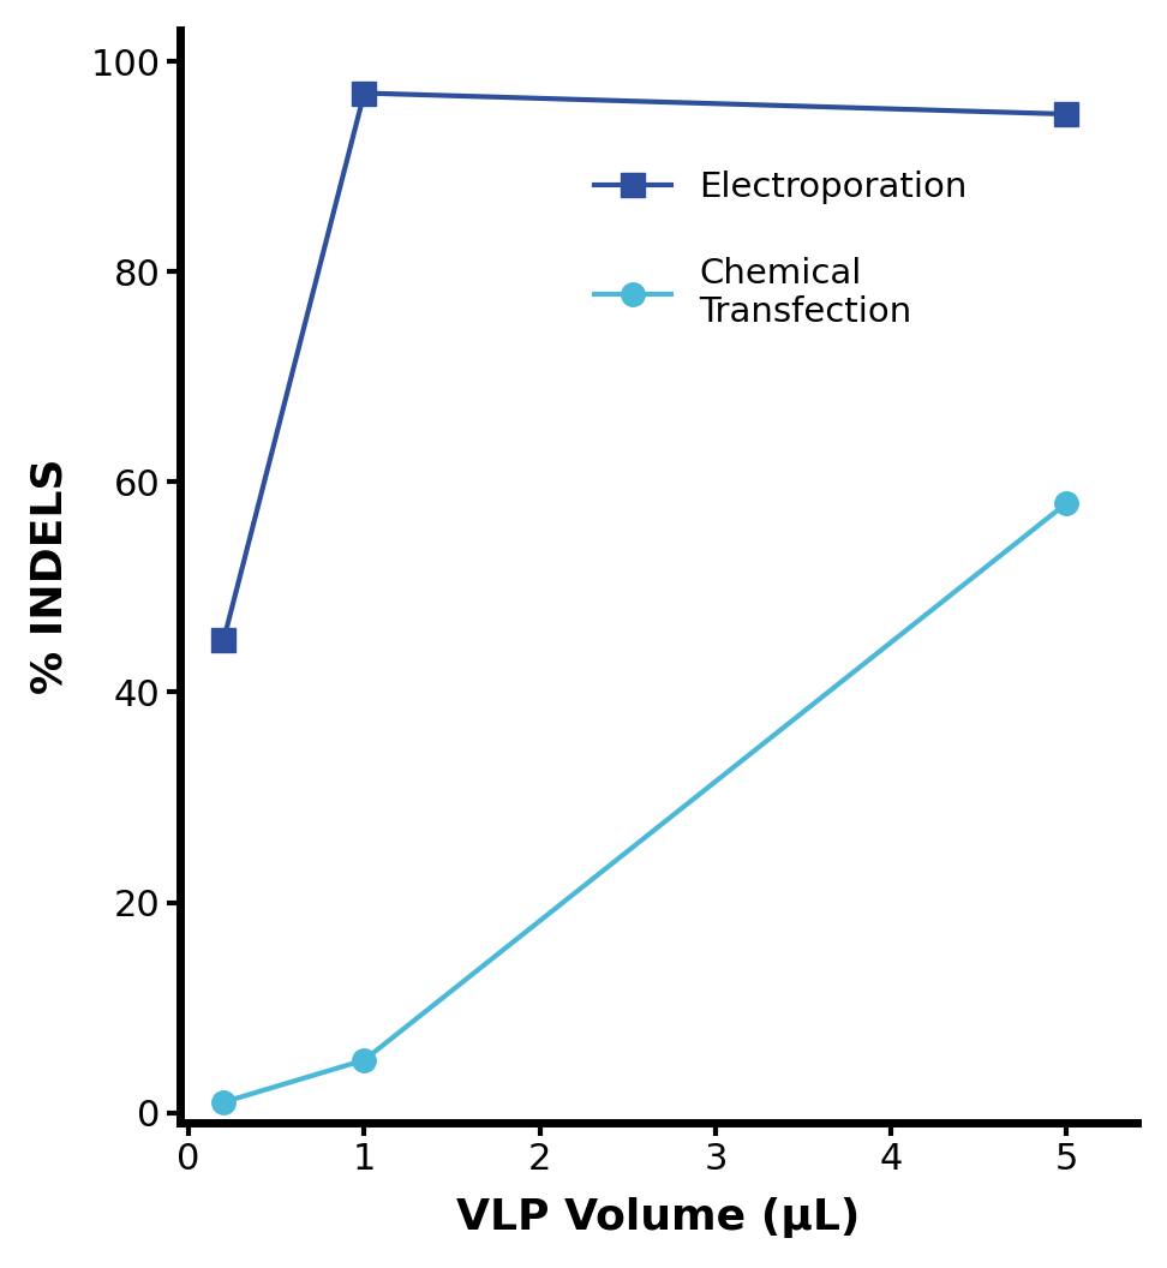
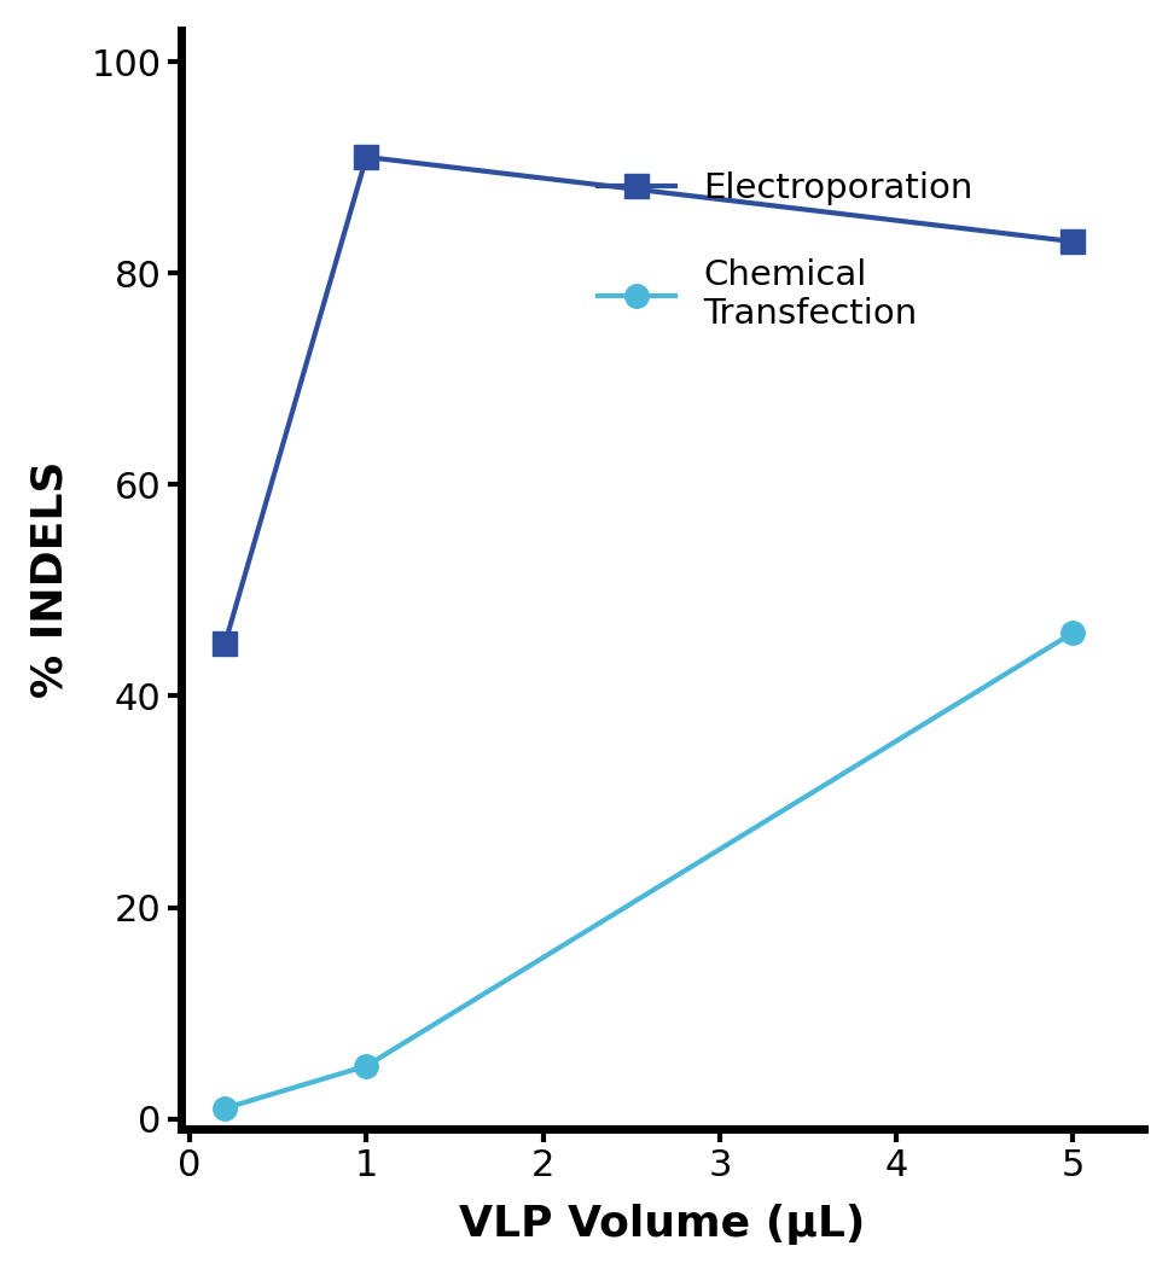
Electroporation/1: 97 -> 91
Electroporation/5: 95 -> 83
Chemical Transfection/5: 58 -> 46
